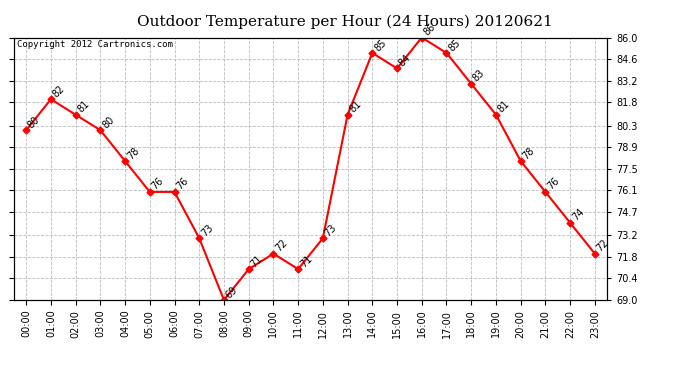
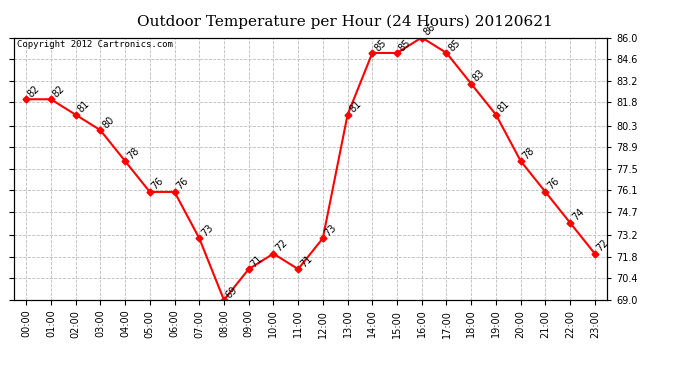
00:00: 80 -> 82
15:00: 84 -> 85
